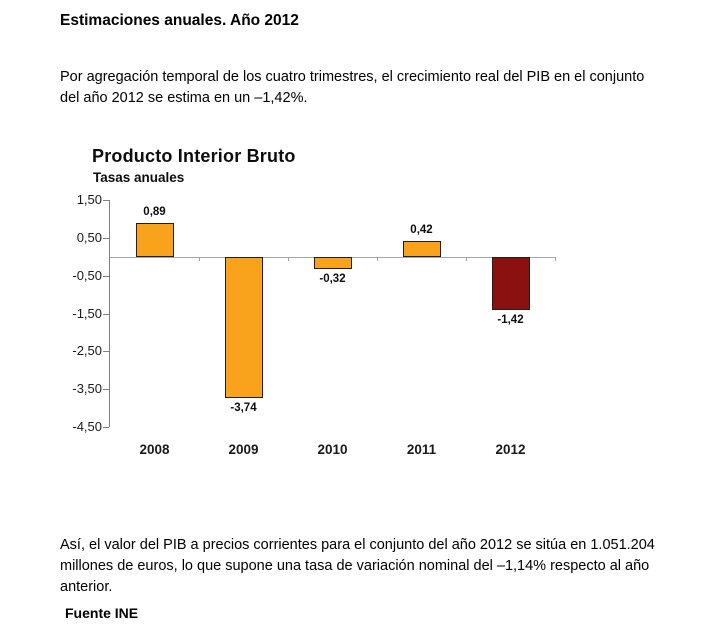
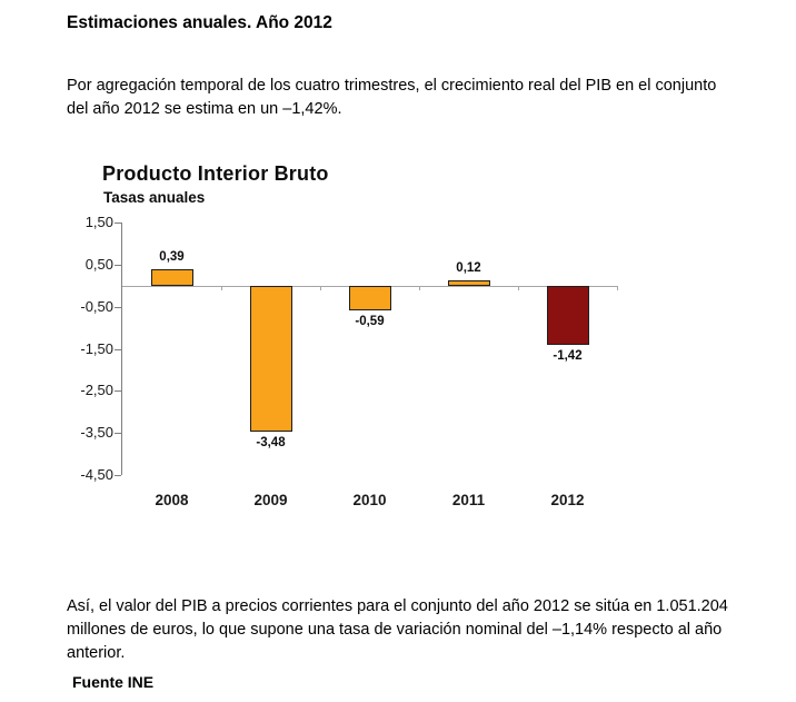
2008: 0,89 -> 0,39
2009: -3,74 -> -3,48
2010: -0,32 -> -0,59
2011: 0,42 -> 0,12
